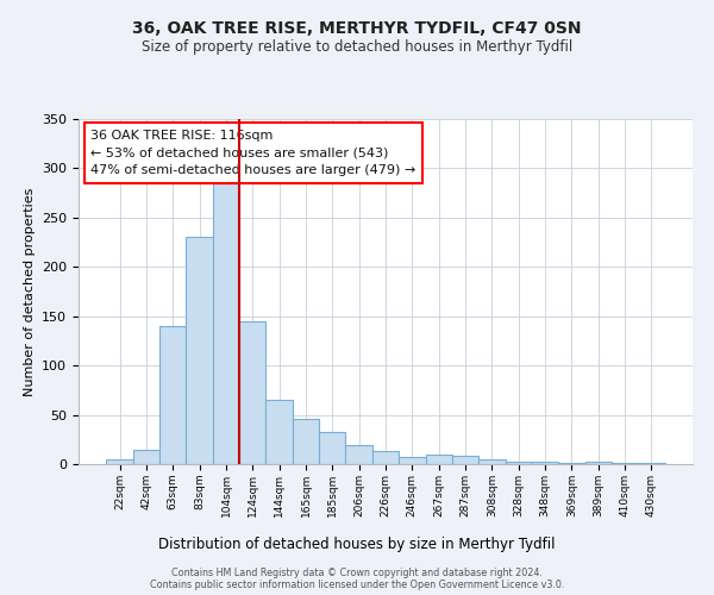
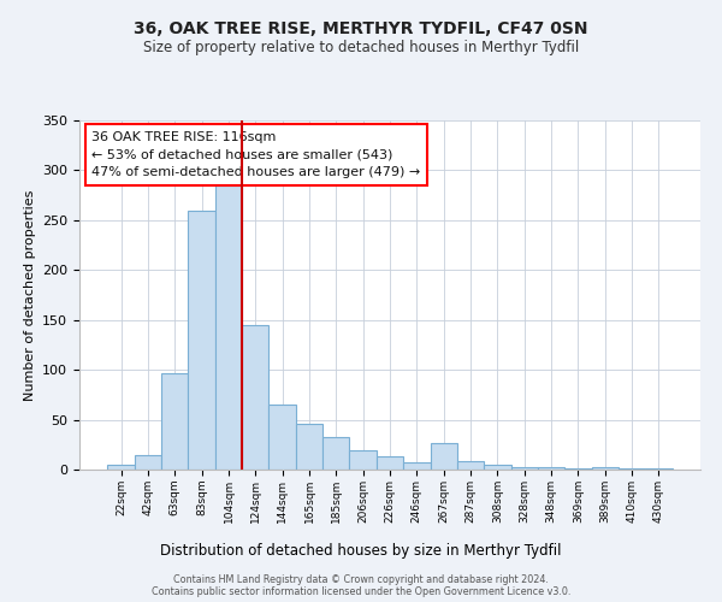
63sqm: 140 -> 96
83sqm: 230 -> 260
267sqm: 10 -> 26
